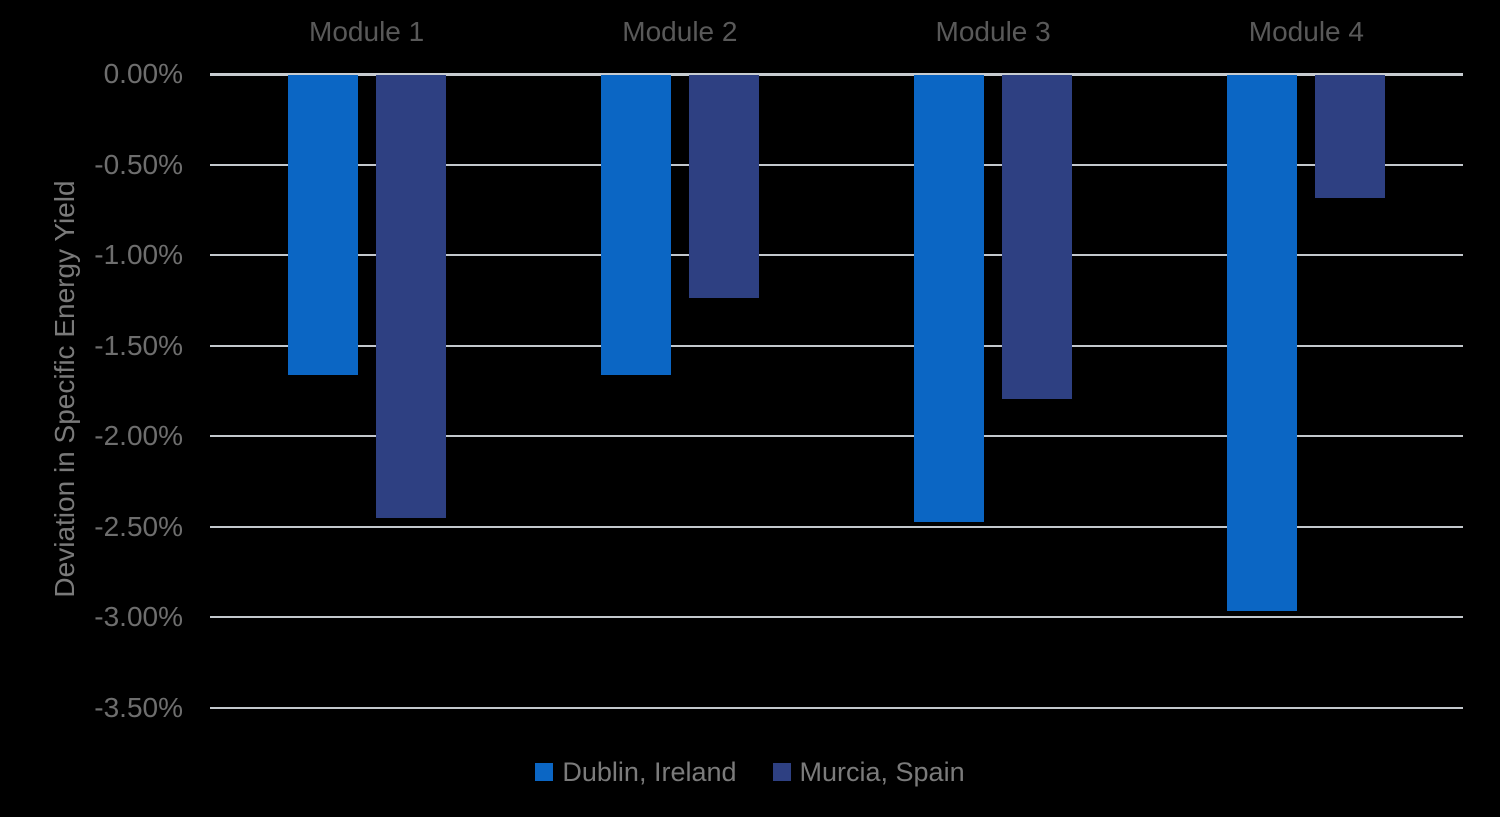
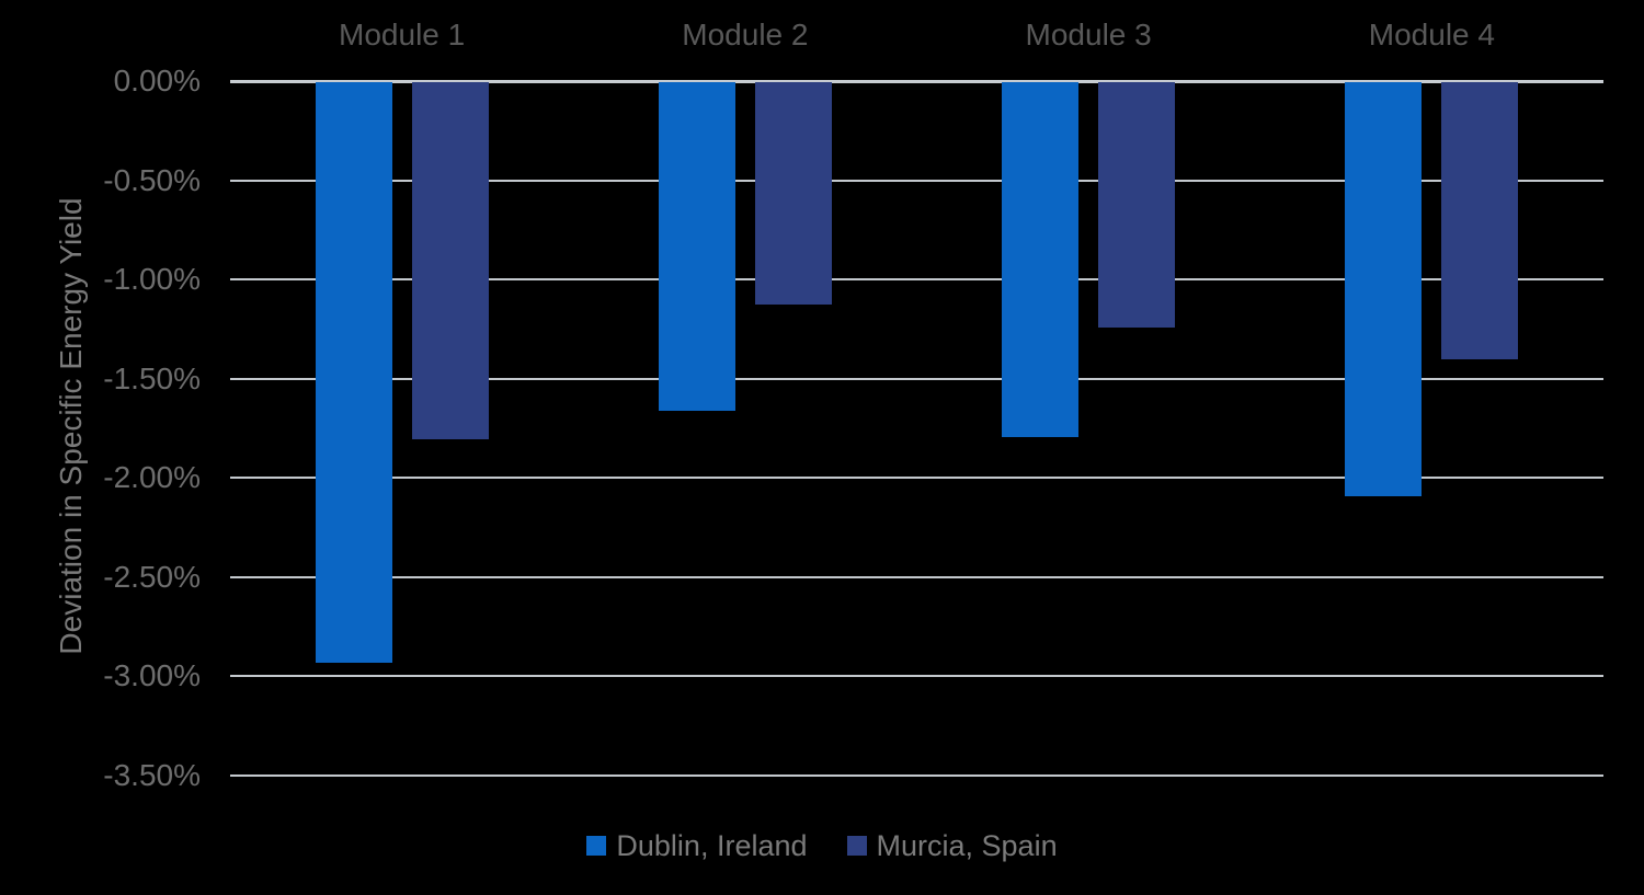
Dublin, Ireland/Module 1: -1.66% -> -2.93%
Murcia, Spain/Module 1: -2.45% -> -1.80%
Murcia, Spain/Module 2: -1.23% -> -1.12%
Dublin, Ireland/Module 3: -2.47% -> -1.79%
Murcia, Spain/Module 3: -1.79% -> -1.24%
Dublin, Ireland/Module 4: -2.96% -> -2.09%
Murcia, Spain/Module 4: -0.68% -> -1.40%
